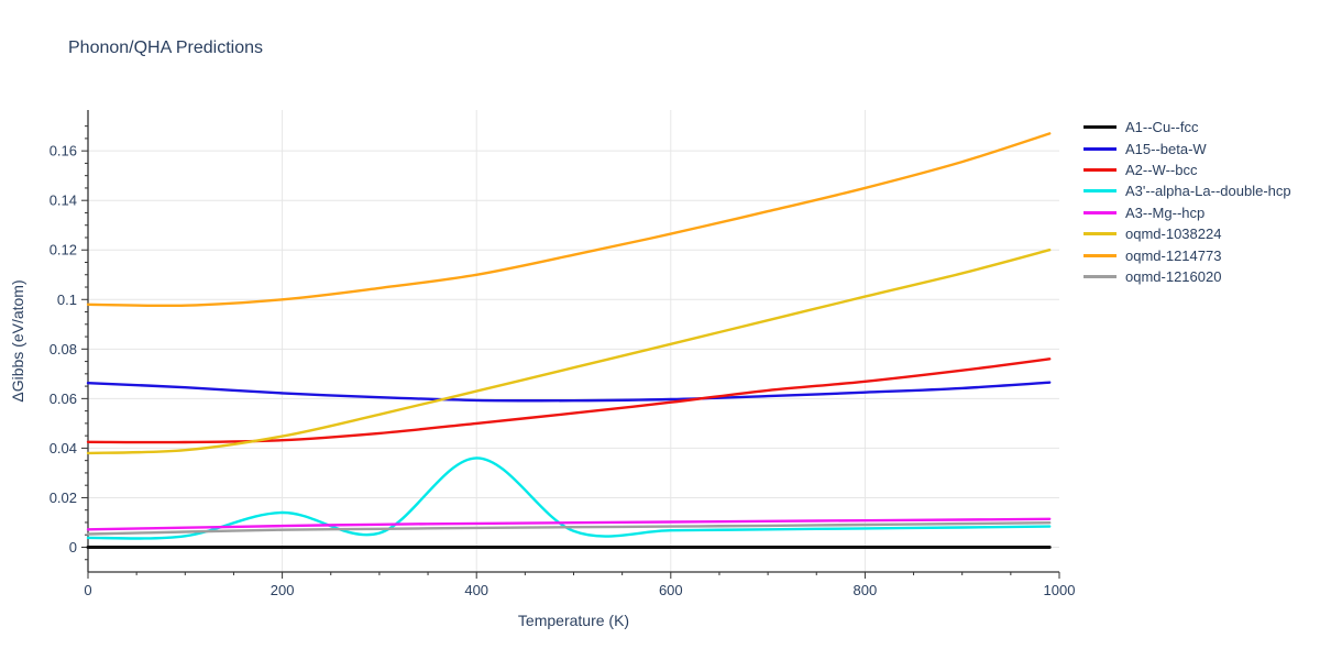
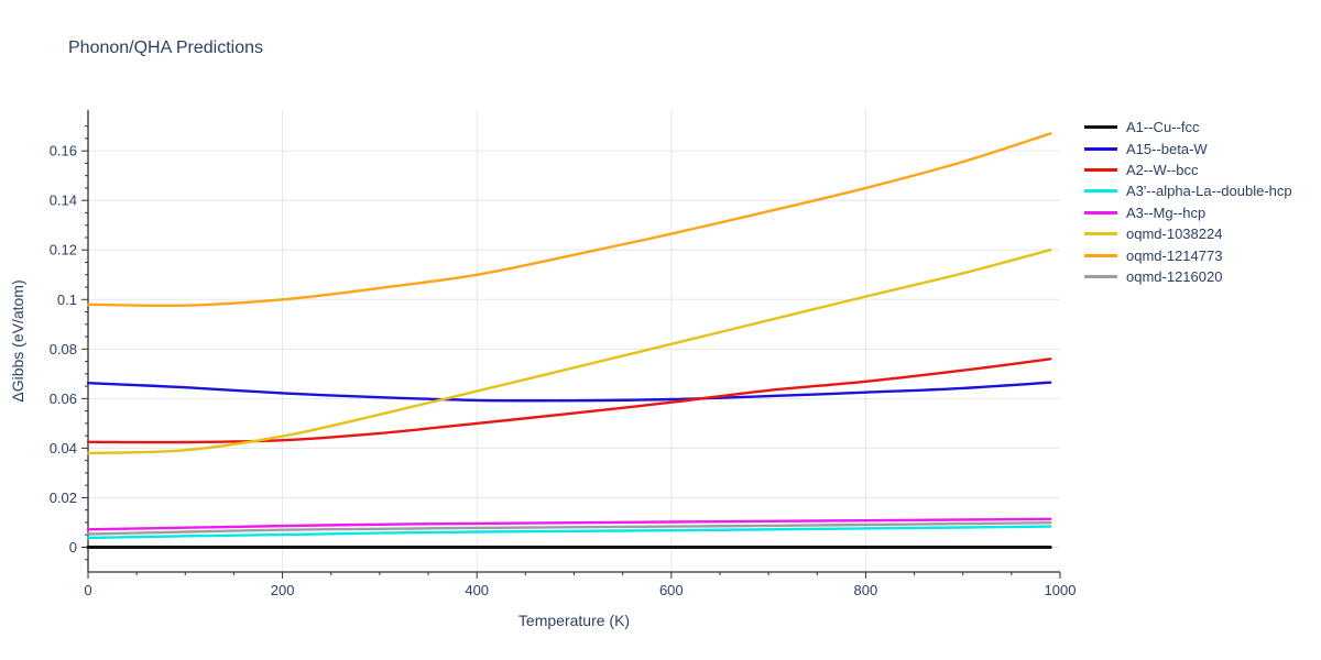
A3'--alpha-La--double-hcp/200: 0.014 -> 0.005
A3'--alpha-La--double-hcp/400: 0.036 -> 0.006
